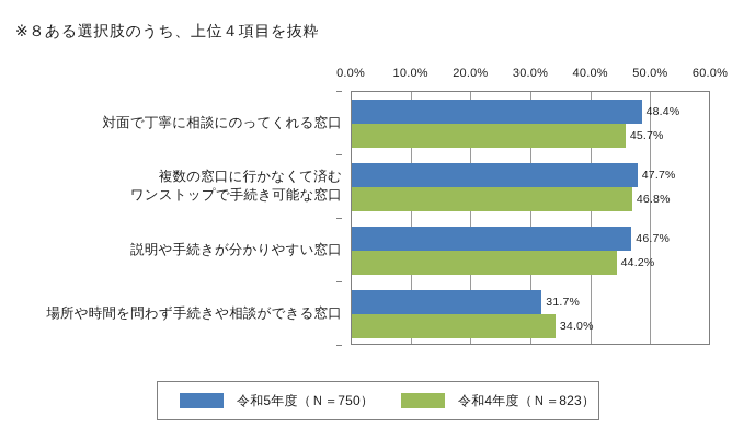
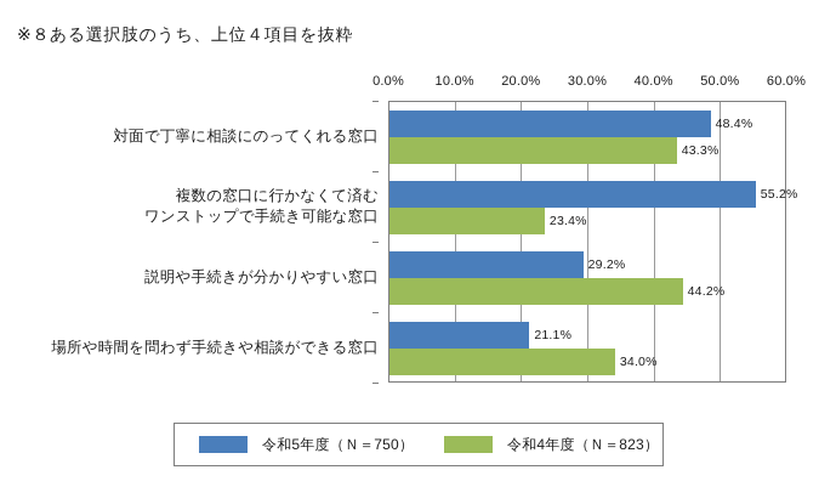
令和4年度（Ｎ＝823）/対面で丁寧に相談にのってくれる窓口: 45.7% -> 43.3%
令和5年度（Ｎ＝750）/複数の窓口に行かなくて済む ワンストップで手続き可能な窓口: 47.7% -> 55.2%
令和4年度（Ｎ＝823）/複数の窓口に行かなくて済む ワンストップで手続き可能な窓口: 46.8% -> 23.4%
令和5年度（Ｎ＝750）/説明や手続きが分かりやすい窓口: 46.7% -> 29.2%
令和5年度（Ｎ＝750）/場所や時間を問わず手続きや相談ができる窓口: 31.7% -> 21.1%
